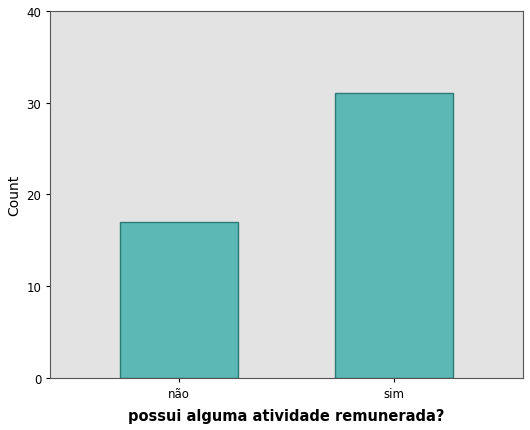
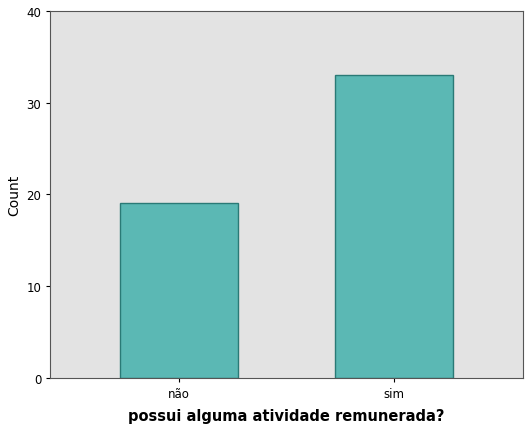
não: 17 -> 19
sim: 31 -> 33
